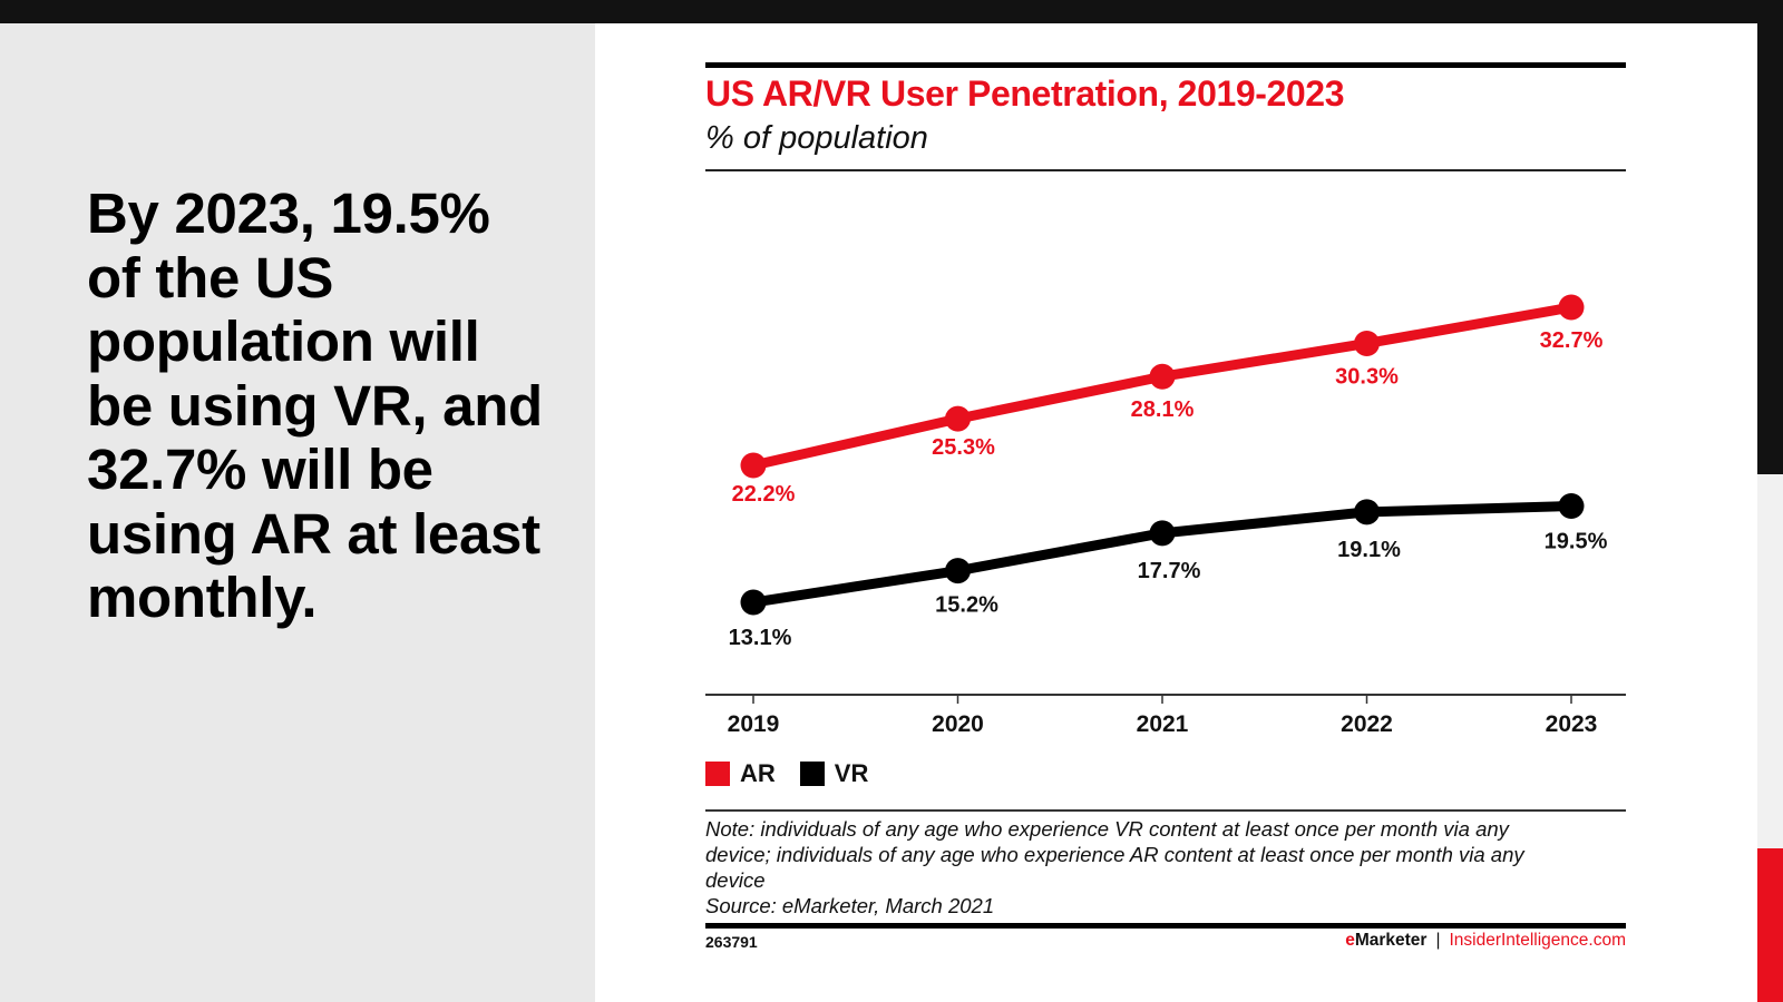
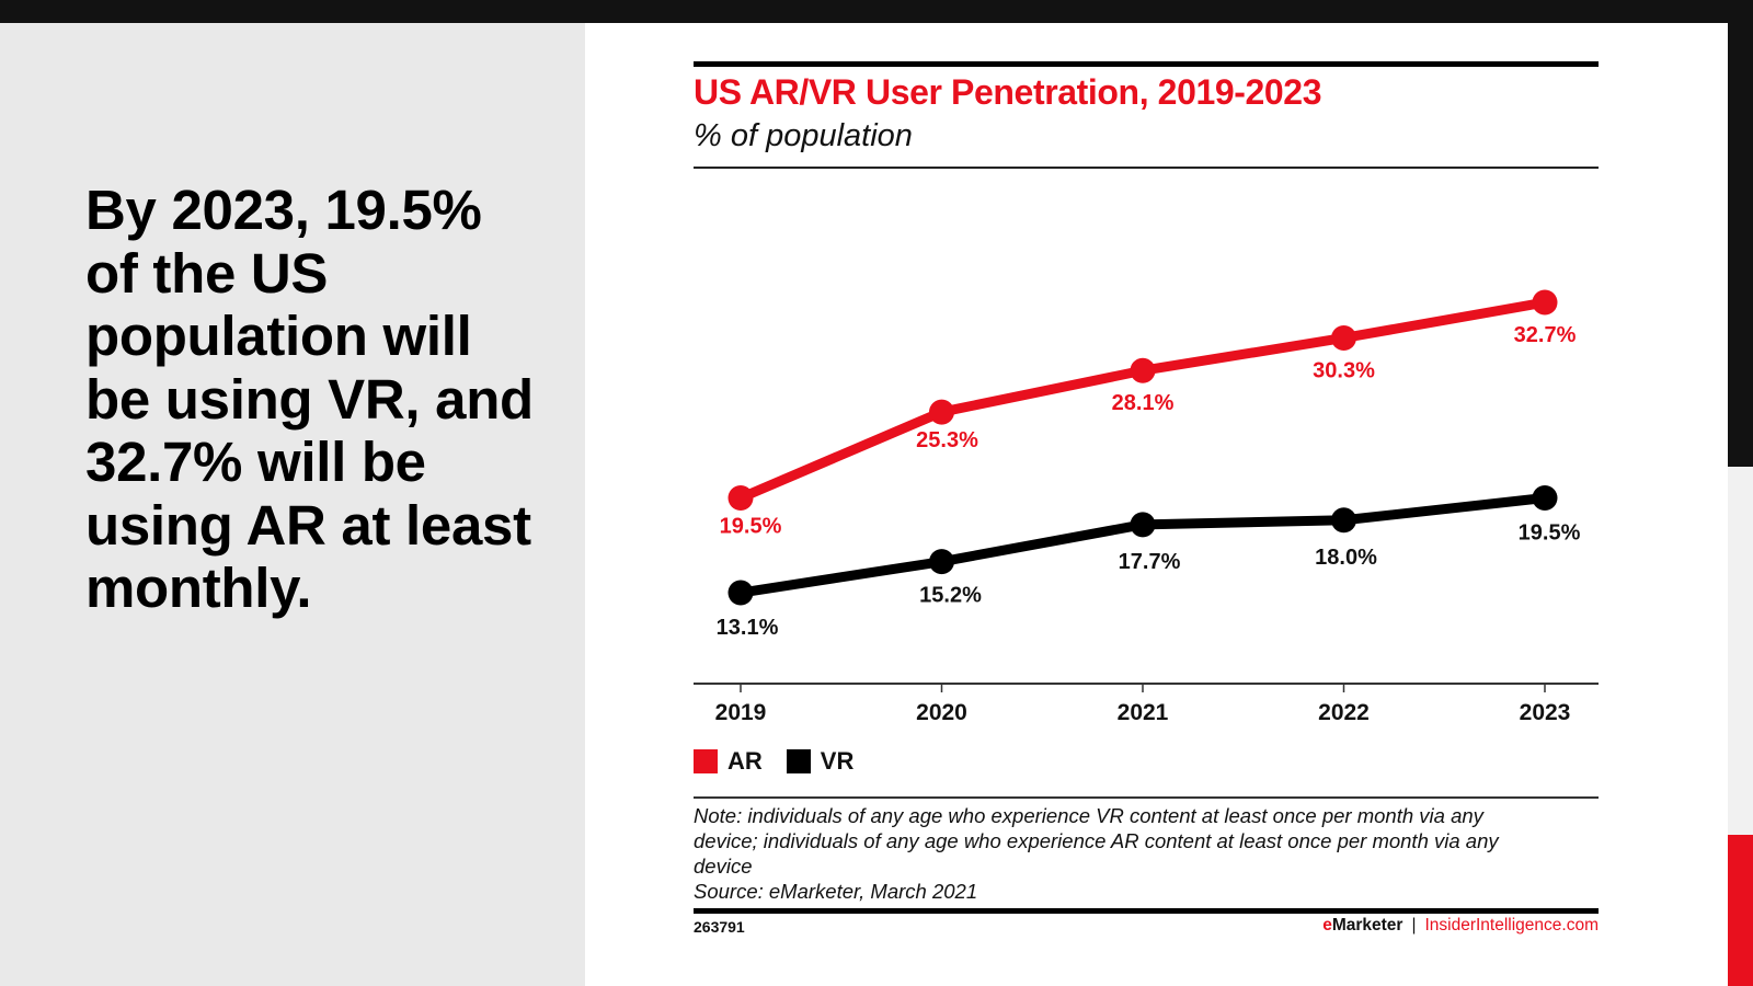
AR/2019: 22.2% -> 19.5%
VR/2022: 19.1% -> 18.0%
